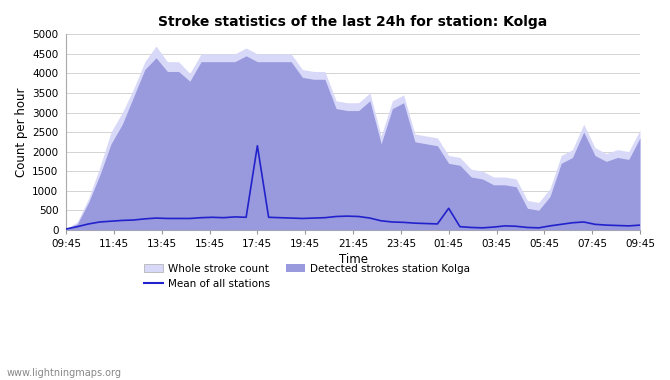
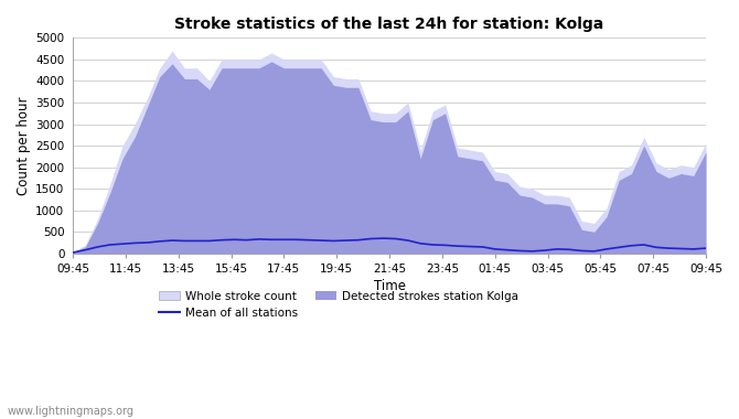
Mean of all stations/17:45: 2150 -> 320
Mean of all stations/01:45: 550 -> 100
